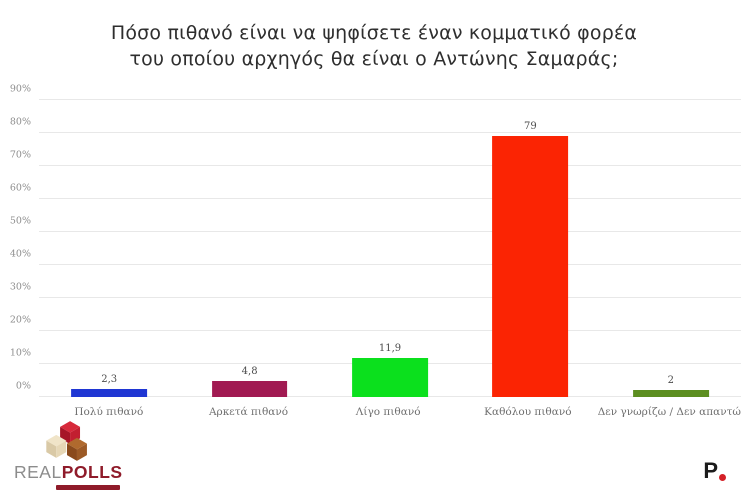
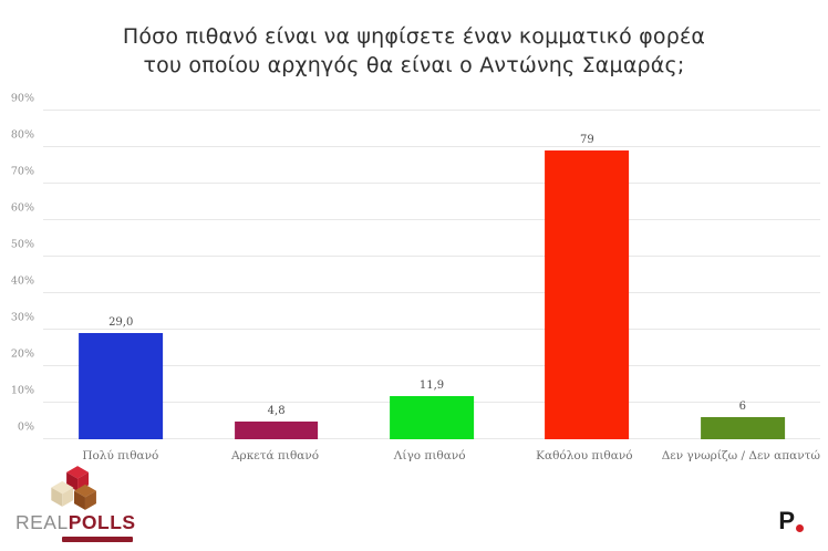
Πολύ πιθανό: 2,3 -> 29,0
Δεν γνωρίζω / Δεν απαντώ: 2 -> 6
